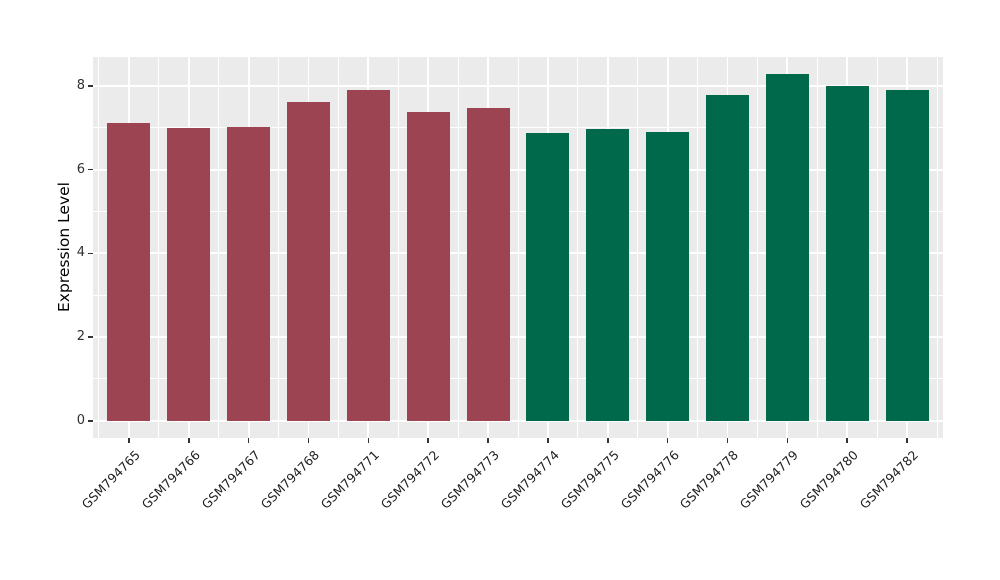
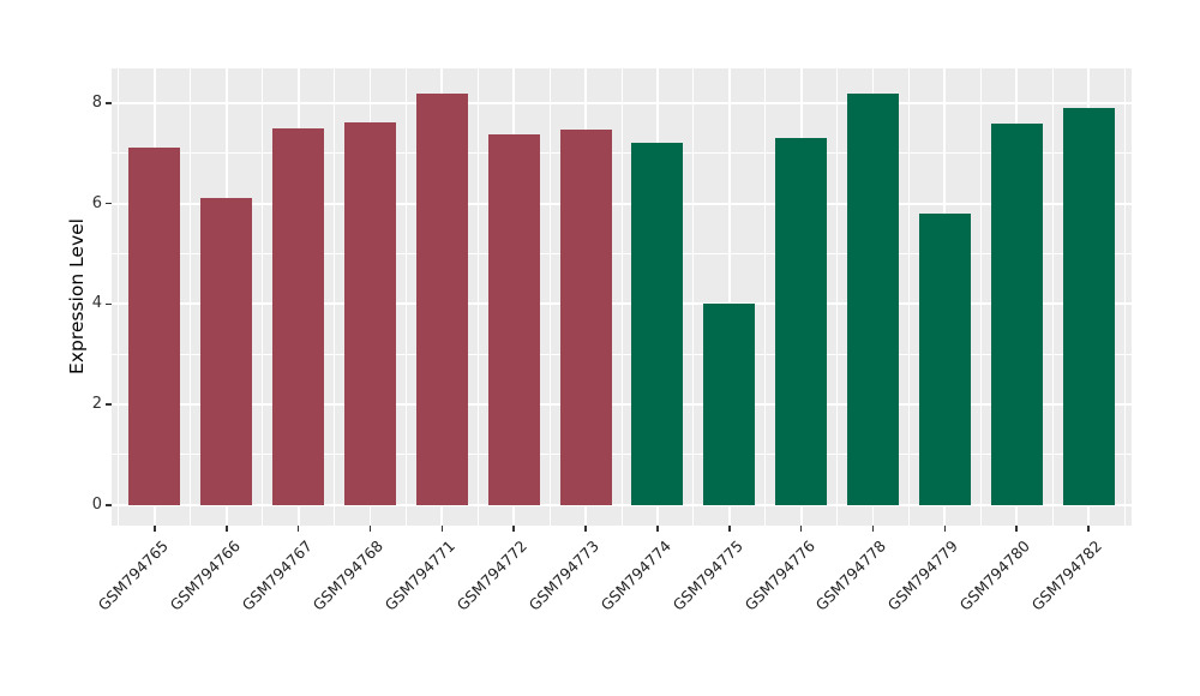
GSM794766: 7.0 -> 6.1
GSM794767: 7.0 -> 7.5
GSM794771: 7.9 -> 8.2
GSM794774: 6.9 -> 7.2
GSM794775: 7.0 -> 4.0
GSM794776: 6.9 -> 7.3
GSM794778: 7.8 -> 8.2
GSM794779: 8.3 -> 5.8
GSM794780: 8.0 -> 7.6
